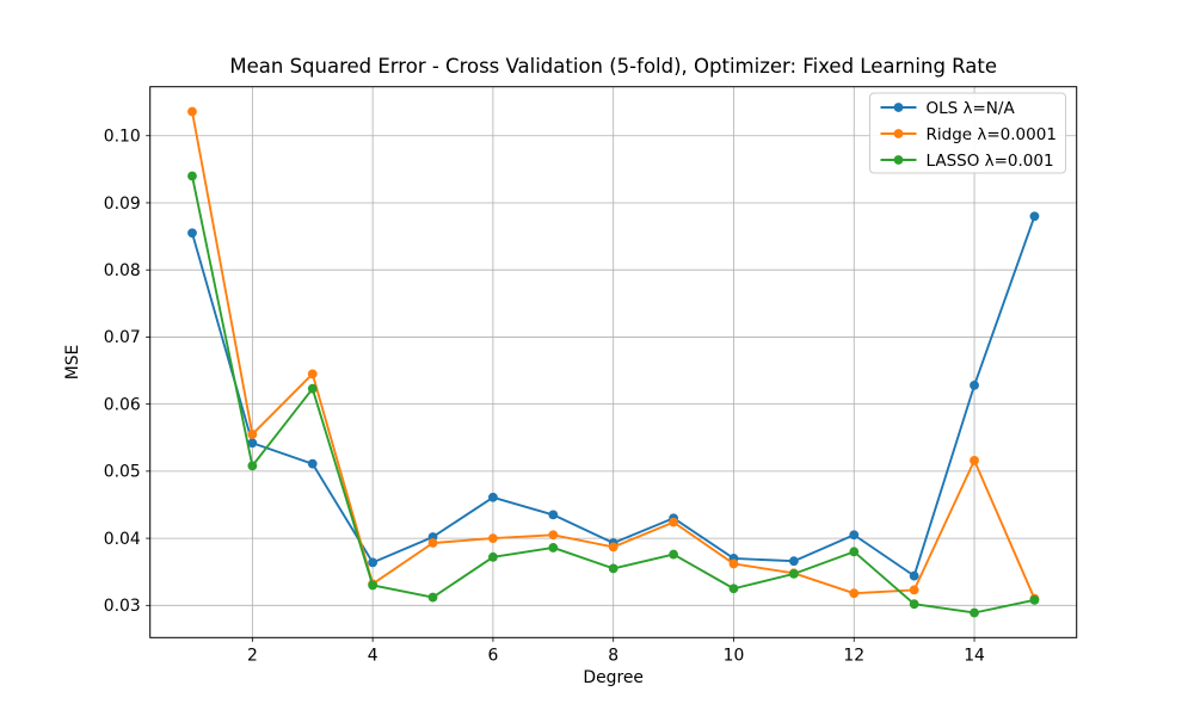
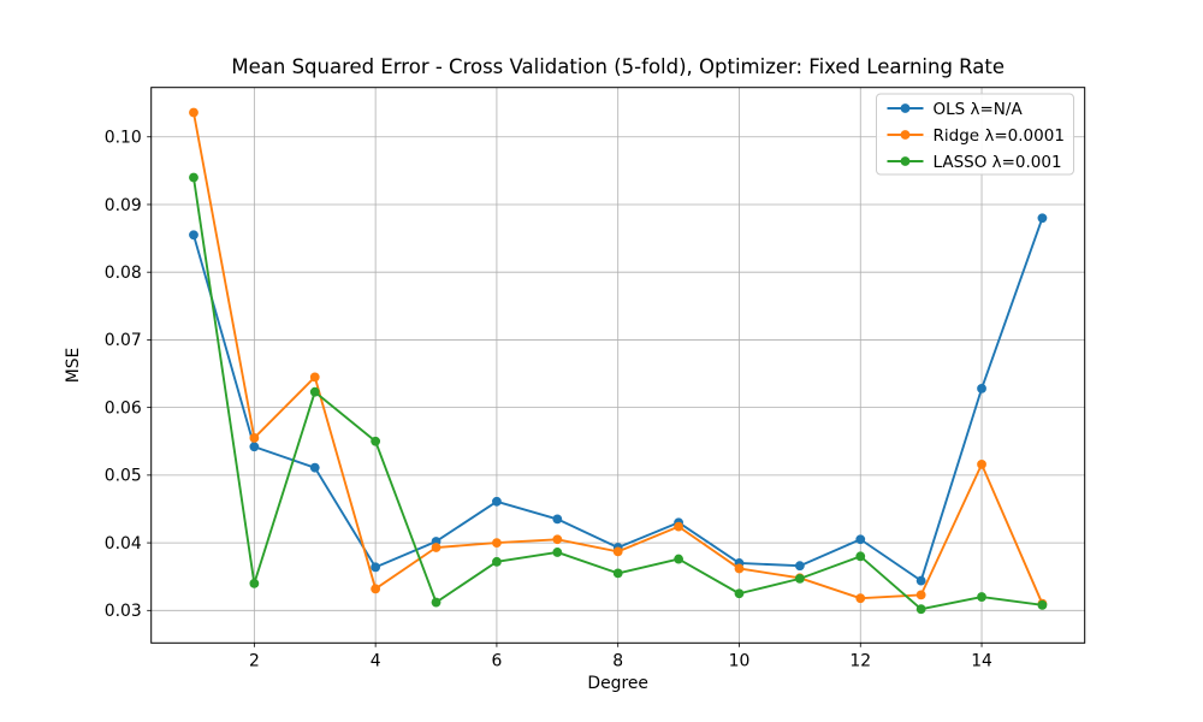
LASSO λ=0.001/2: 0.051 -> 0.034
LASSO λ=0.001/4: 0.033 -> 0.055
LASSO λ=0.001/14: 0.029 -> 0.032
